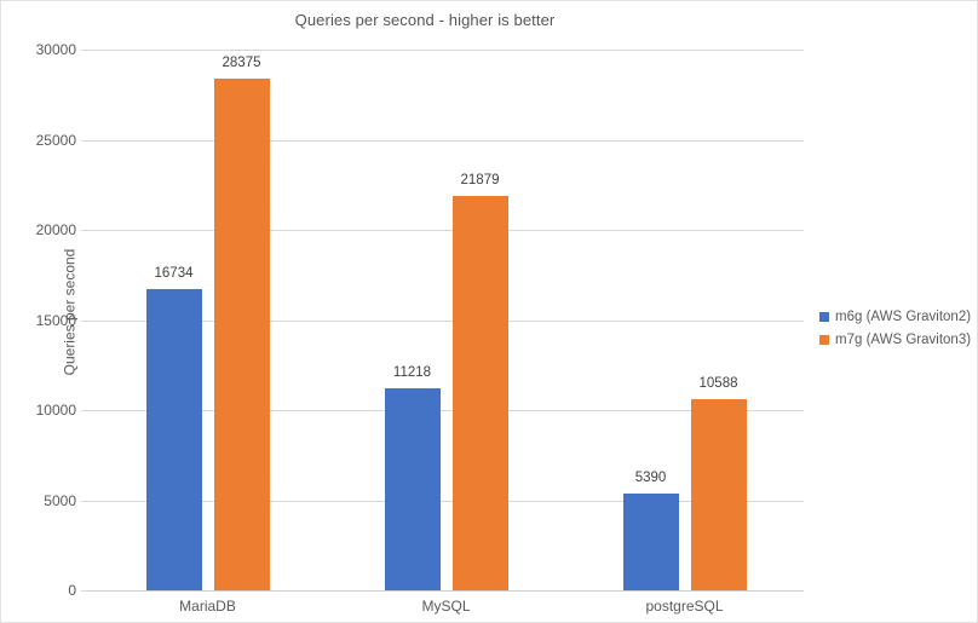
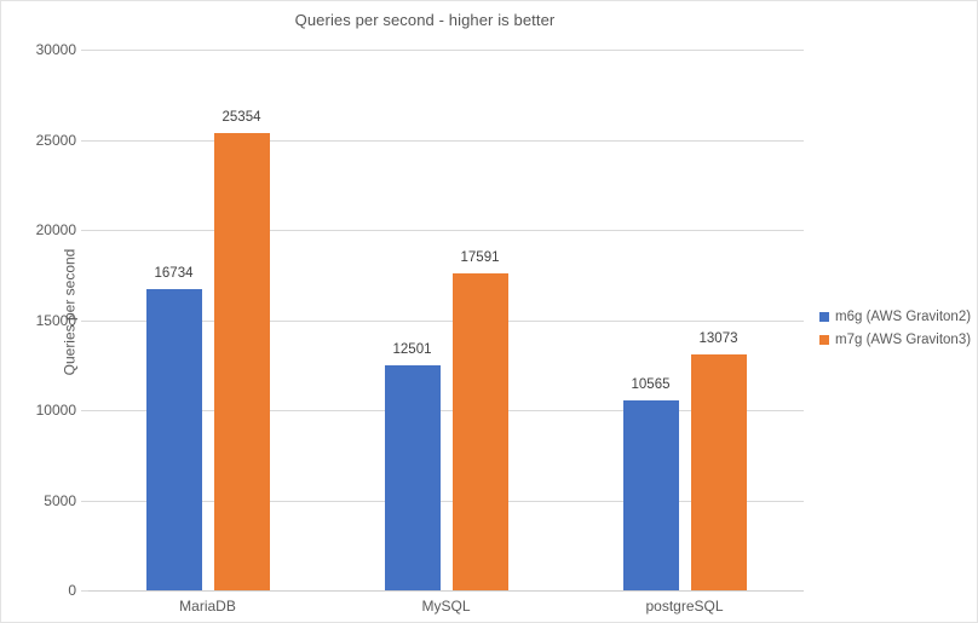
m7g (AWS Graviton3)/MariaDB: 28375 -> 25354
m6g (AWS Graviton2)/MySQL: 11218 -> 12501
m7g (AWS Graviton3)/MySQL: 21879 -> 17591
m6g (AWS Graviton2)/postgreSQL: 5390 -> 10565
m7g (AWS Graviton3)/postgreSQL: 10588 -> 13073
